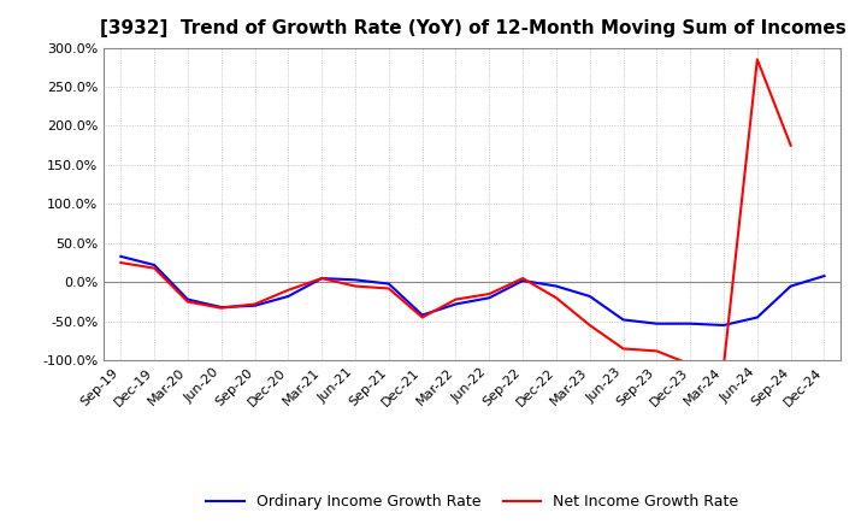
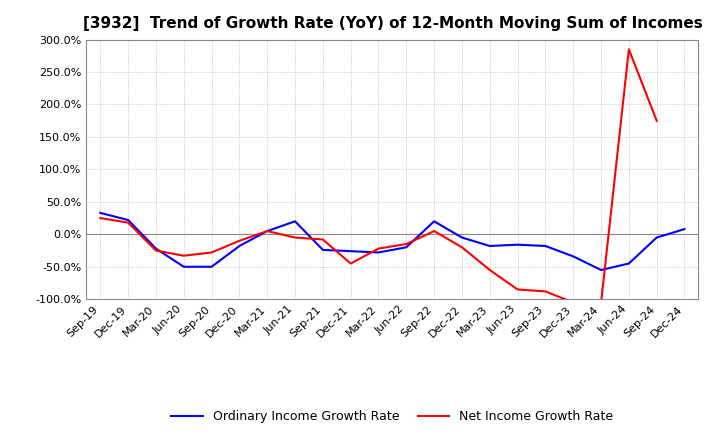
Ordinary Income Growth Rate/Jun-20: -32% -> -50%
Ordinary Income Growth Rate/Sep-20: -30% -> -50%
Ordinary Income Growth Rate/Jun-21: 3% -> 20%
Ordinary Income Growth Rate/Sep-21: -2% -> -24%
Ordinary Income Growth Rate/Dec-21: -42% -> -26%
Ordinary Income Growth Rate/Sep-22: 2% -> 20%
Ordinary Income Growth Rate/Jun-23: -48% -> -16%
Ordinary Income Growth Rate/Sep-23: -53% -> -18%
Ordinary Income Growth Rate/Dec-23: -53% -> -34%
